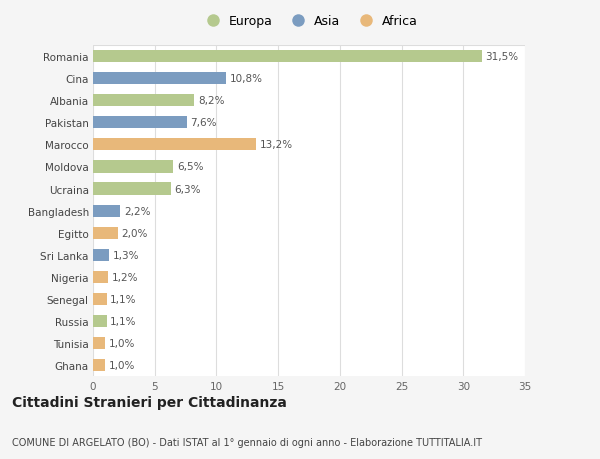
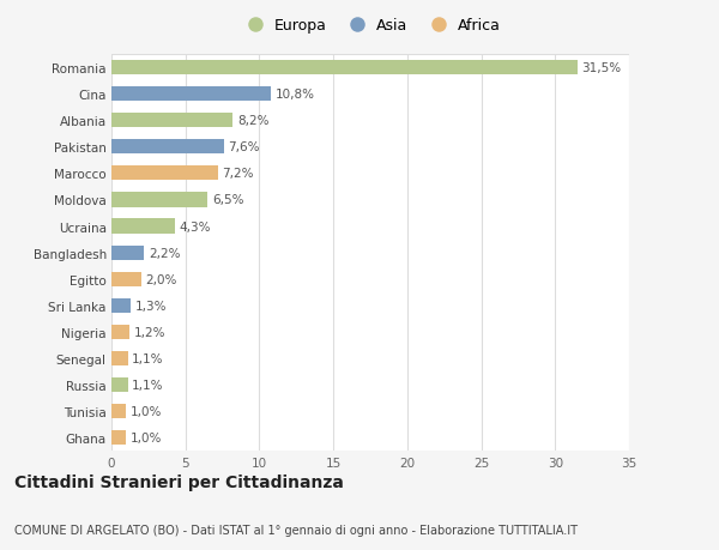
Marocco: 13,2% -> 7,2%
Ucraina: 6,3% -> 4,3%
